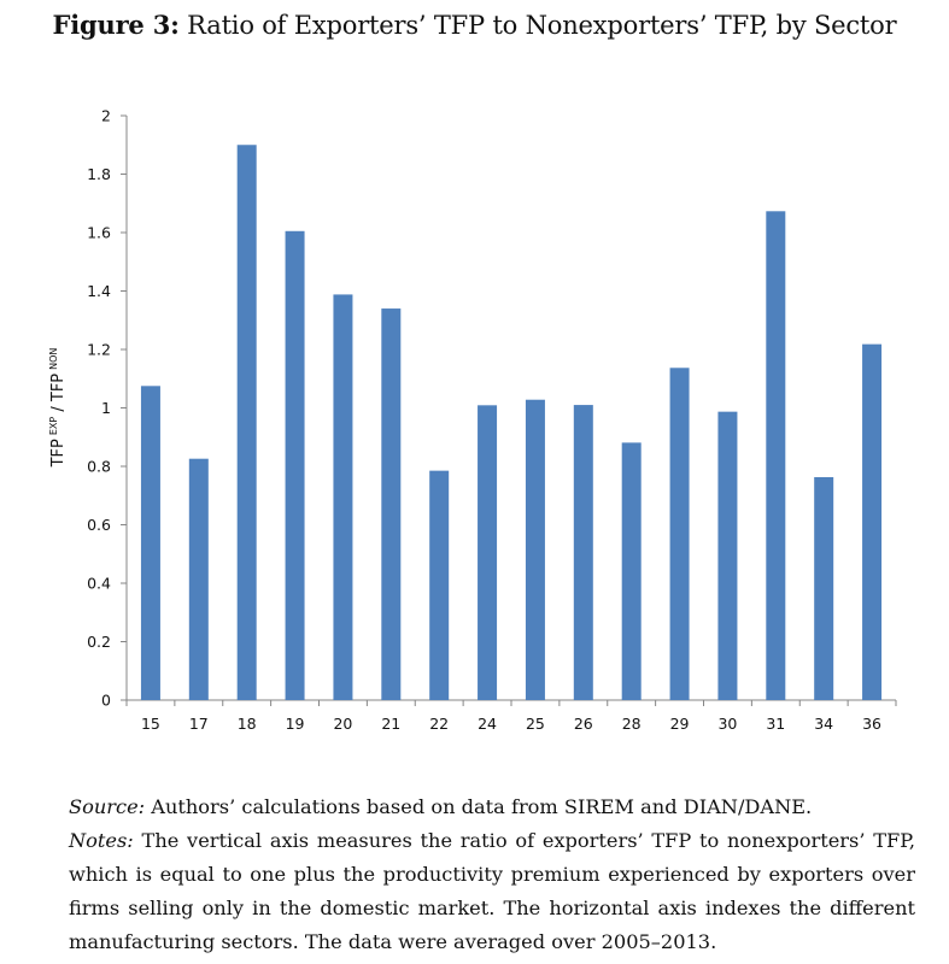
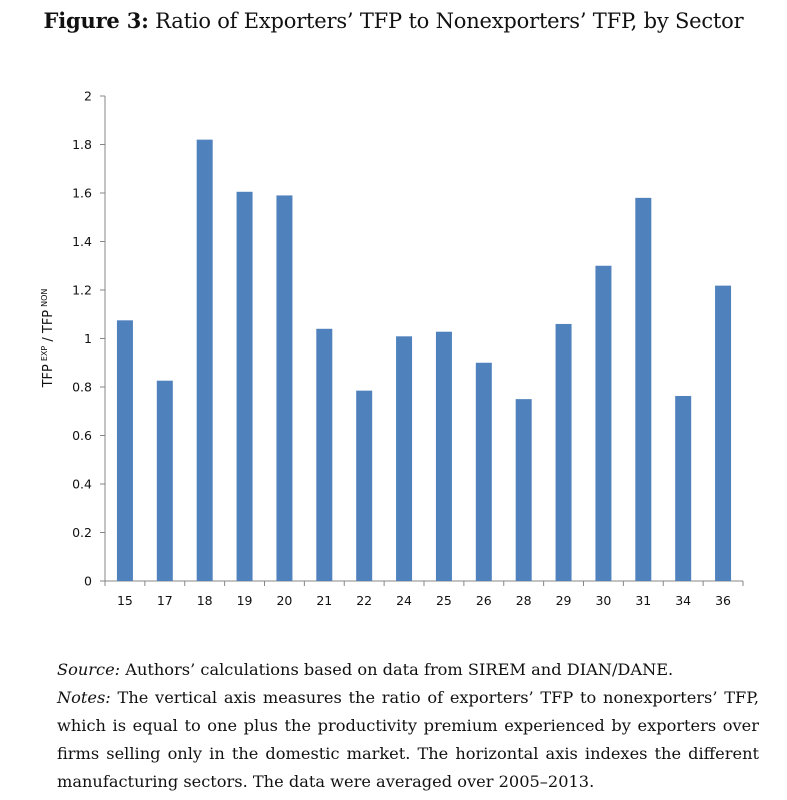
18: 1.90 -> 1.82
20: 1.39 -> 1.59
21: 1.34 -> 1.04
26: 1.01 -> 0.90
28: 0.88 -> 0.75
29: 1.14 -> 1.06
30: 0.99 -> 1.30
31: 1.67 -> 1.58
